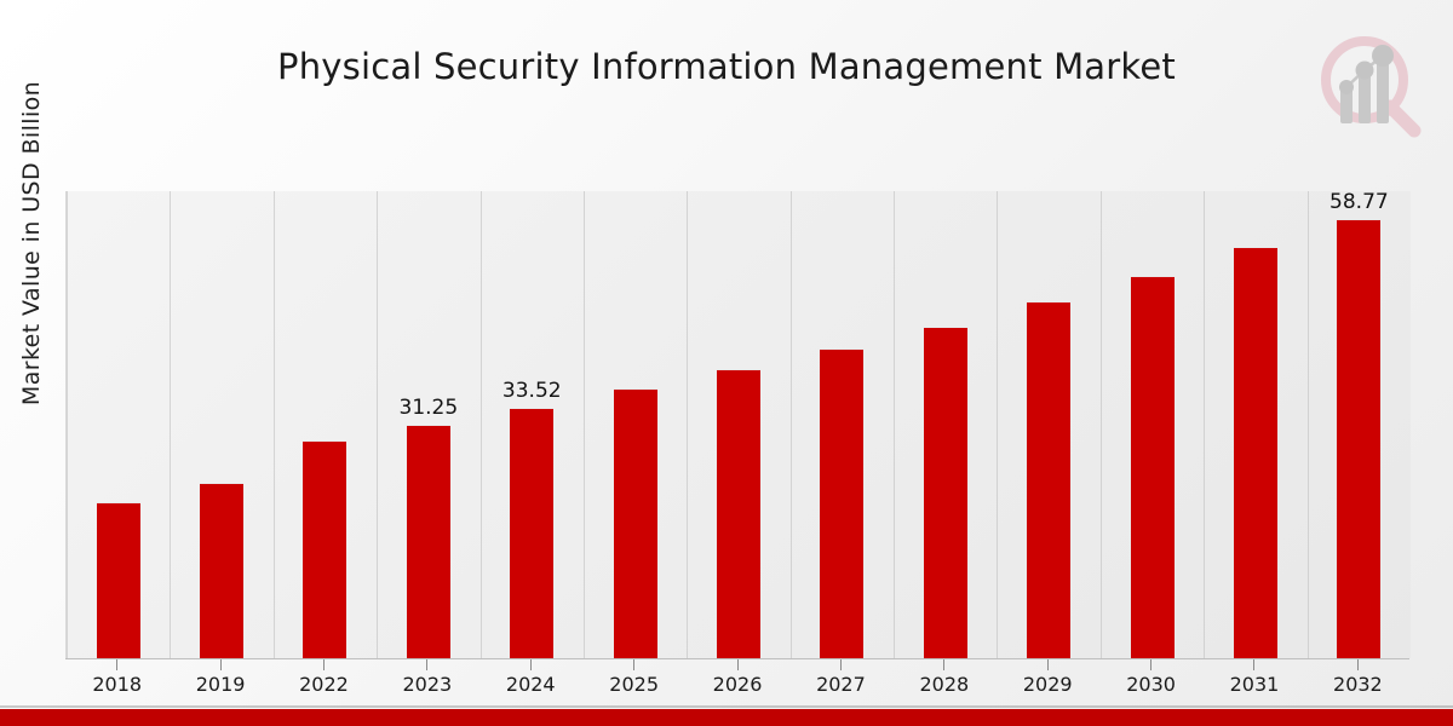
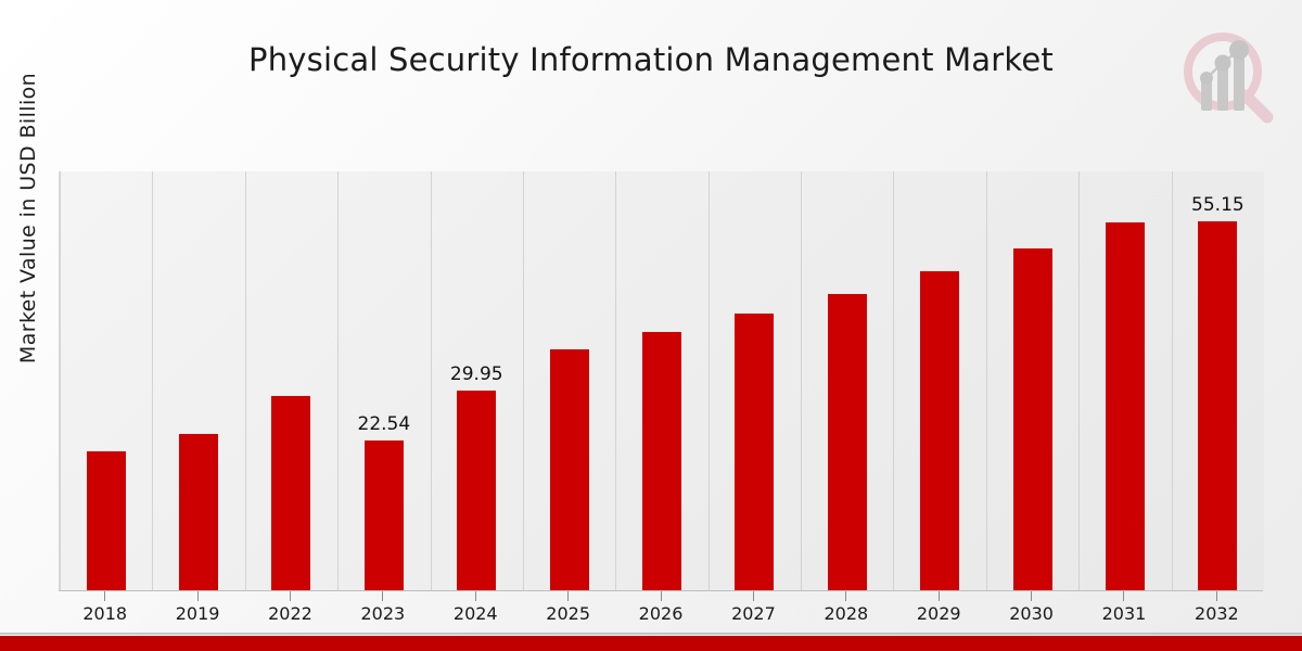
2023: 31.25 -> 22.54
2024: 33.52 -> 29.95
2032: 58.77 -> 55.15
